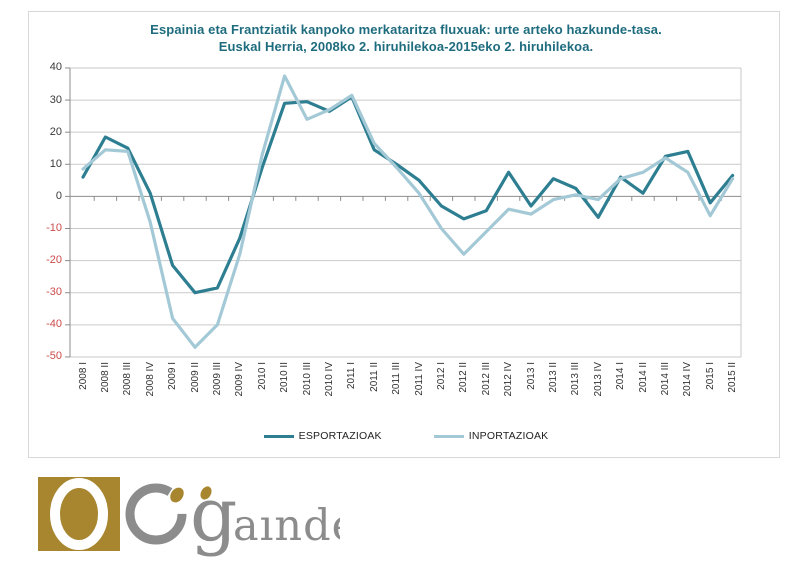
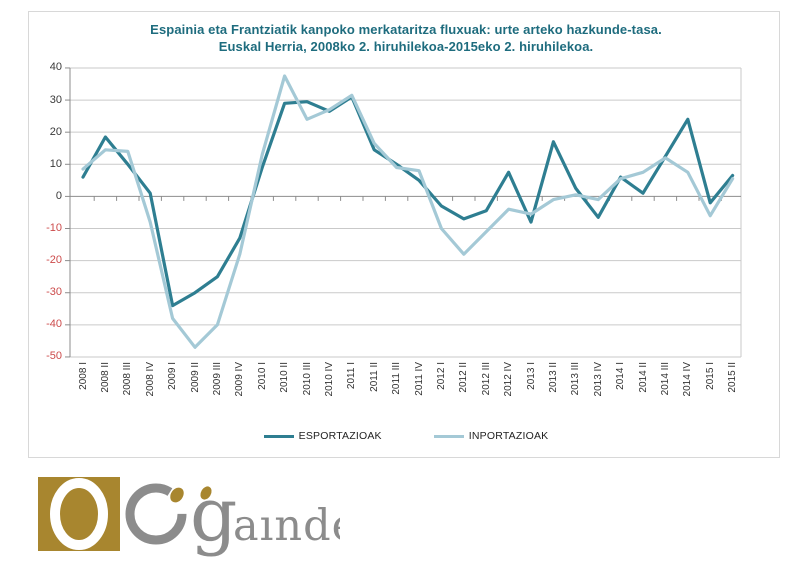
ESPORTAZIOAK/2008 III: 15 -> 10
ESPORTAZIOAK/2009 I: -22 -> -34
ESPORTAZIOAK/2009 III: -28 -> -25
INPORTAZIOAK/2011 IV: 1 -> 8
ESPORTAZIOAK/2013 I: -3 -> -8
ESPORTAZIOAK/2013 II: 6 -> 17
ESPORTAZIOAK/2014 IV: 14 -> 24
